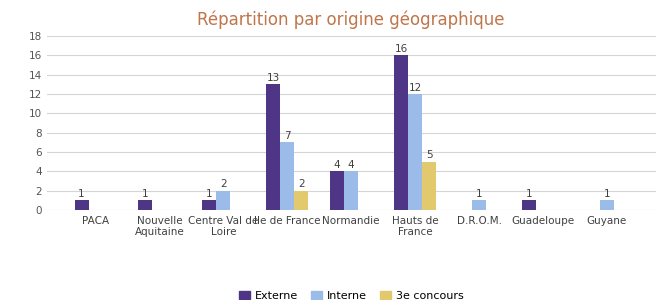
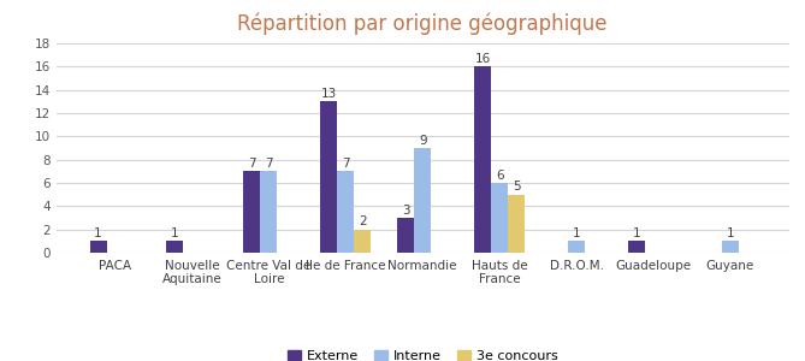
Externe/Centre Val de Loire: 1 -> 7
Interne/Centre Val de Loire: 2 -> 7
Externe/Normandie: 4 -> 3
Interne/Normandie: 4 -> 9
Interne/Hauts de France: 12 -> 6
